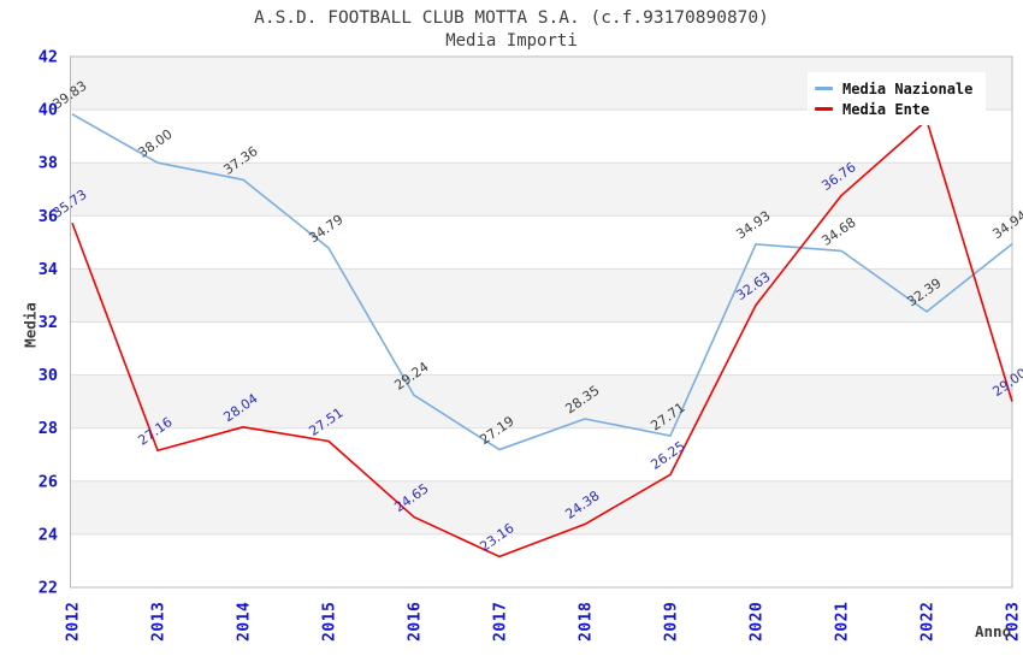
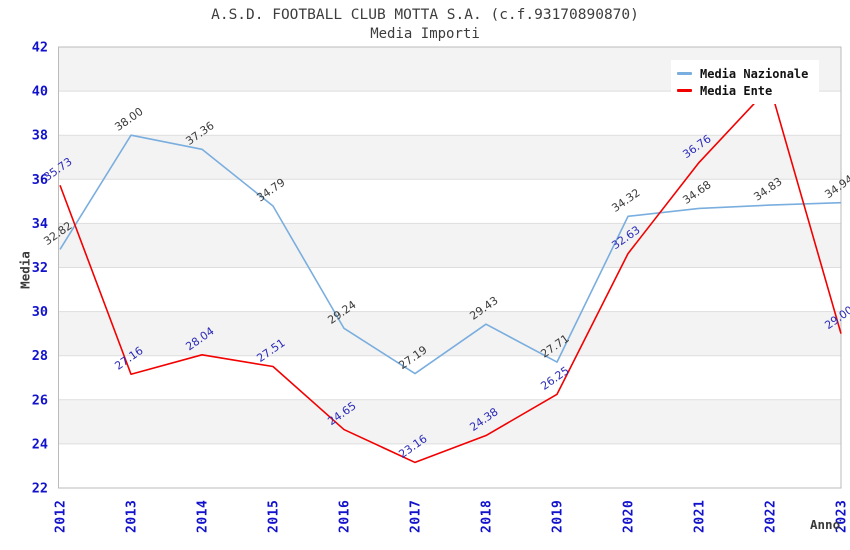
Media Nazionale/2012: 39.83 -> 32.82
Media Nazionale/2018: 28.35 -> 29.43
Media Nazionale/2020: 34.93 -> 34.32
Media Nazionale/2022: 32.39 -> 34.83
Media Ente/2022: 39.6 -> 40.2
